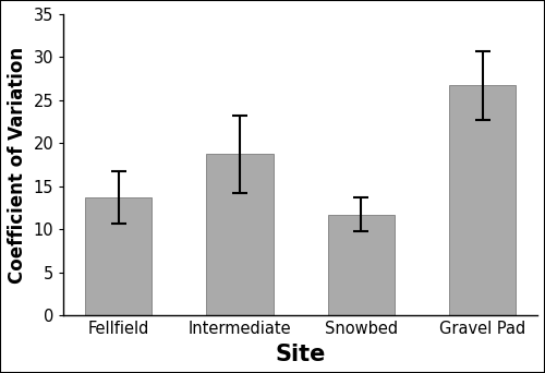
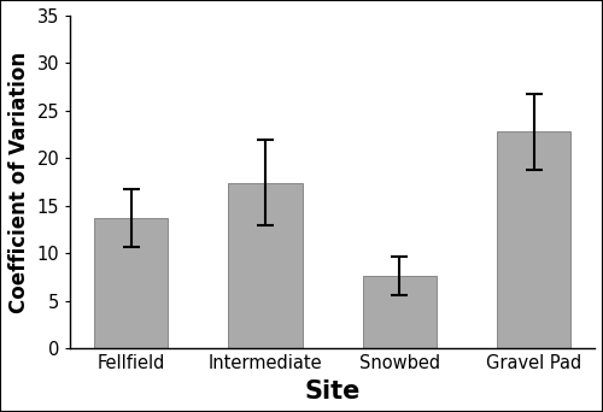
Intermediate: 18.7 -> 17.4
Snowbed: 11.7 -> 7.6
Gravel Pad: 26.7 -> 22.8
